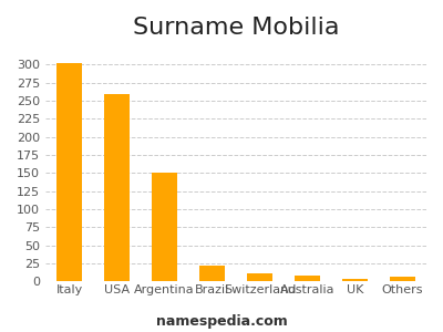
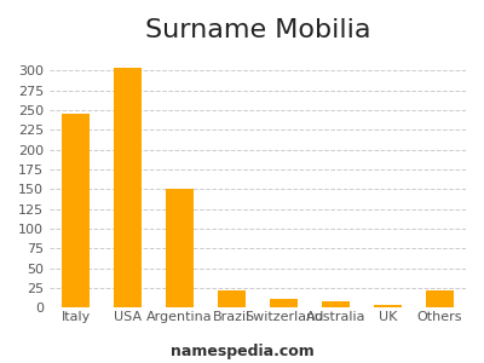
Italy: 302 -> 246
USA: 260 -> 304
Others: 6 -> 22
